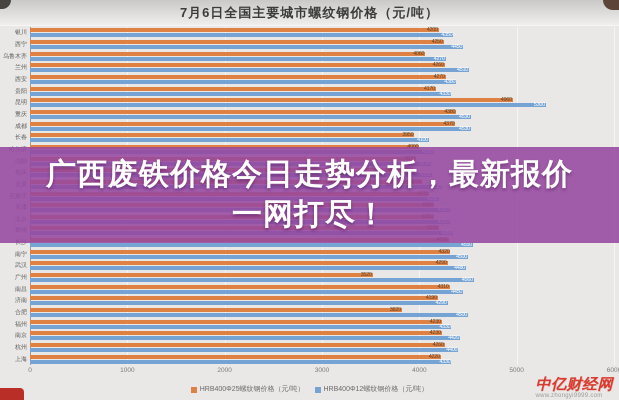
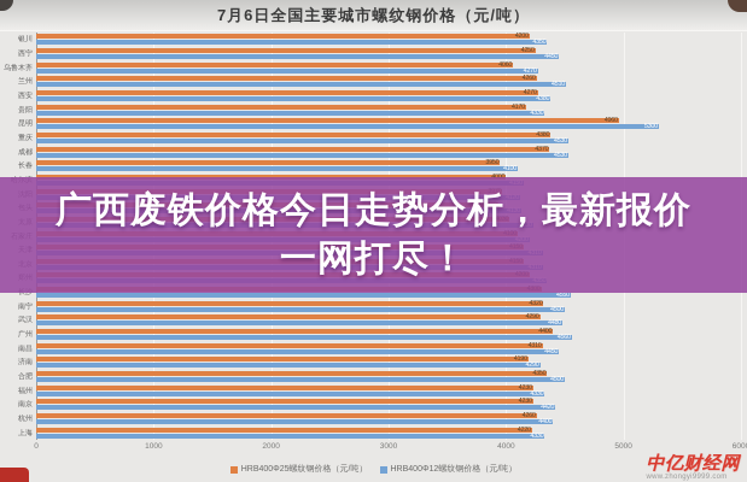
HRB400Φ25螺纹钢价格（元/吨）/广州: 3520 -> 4400
HRB400Φ25螺纹钢价格（元/吨）/合肥: 3820 -> 4350
